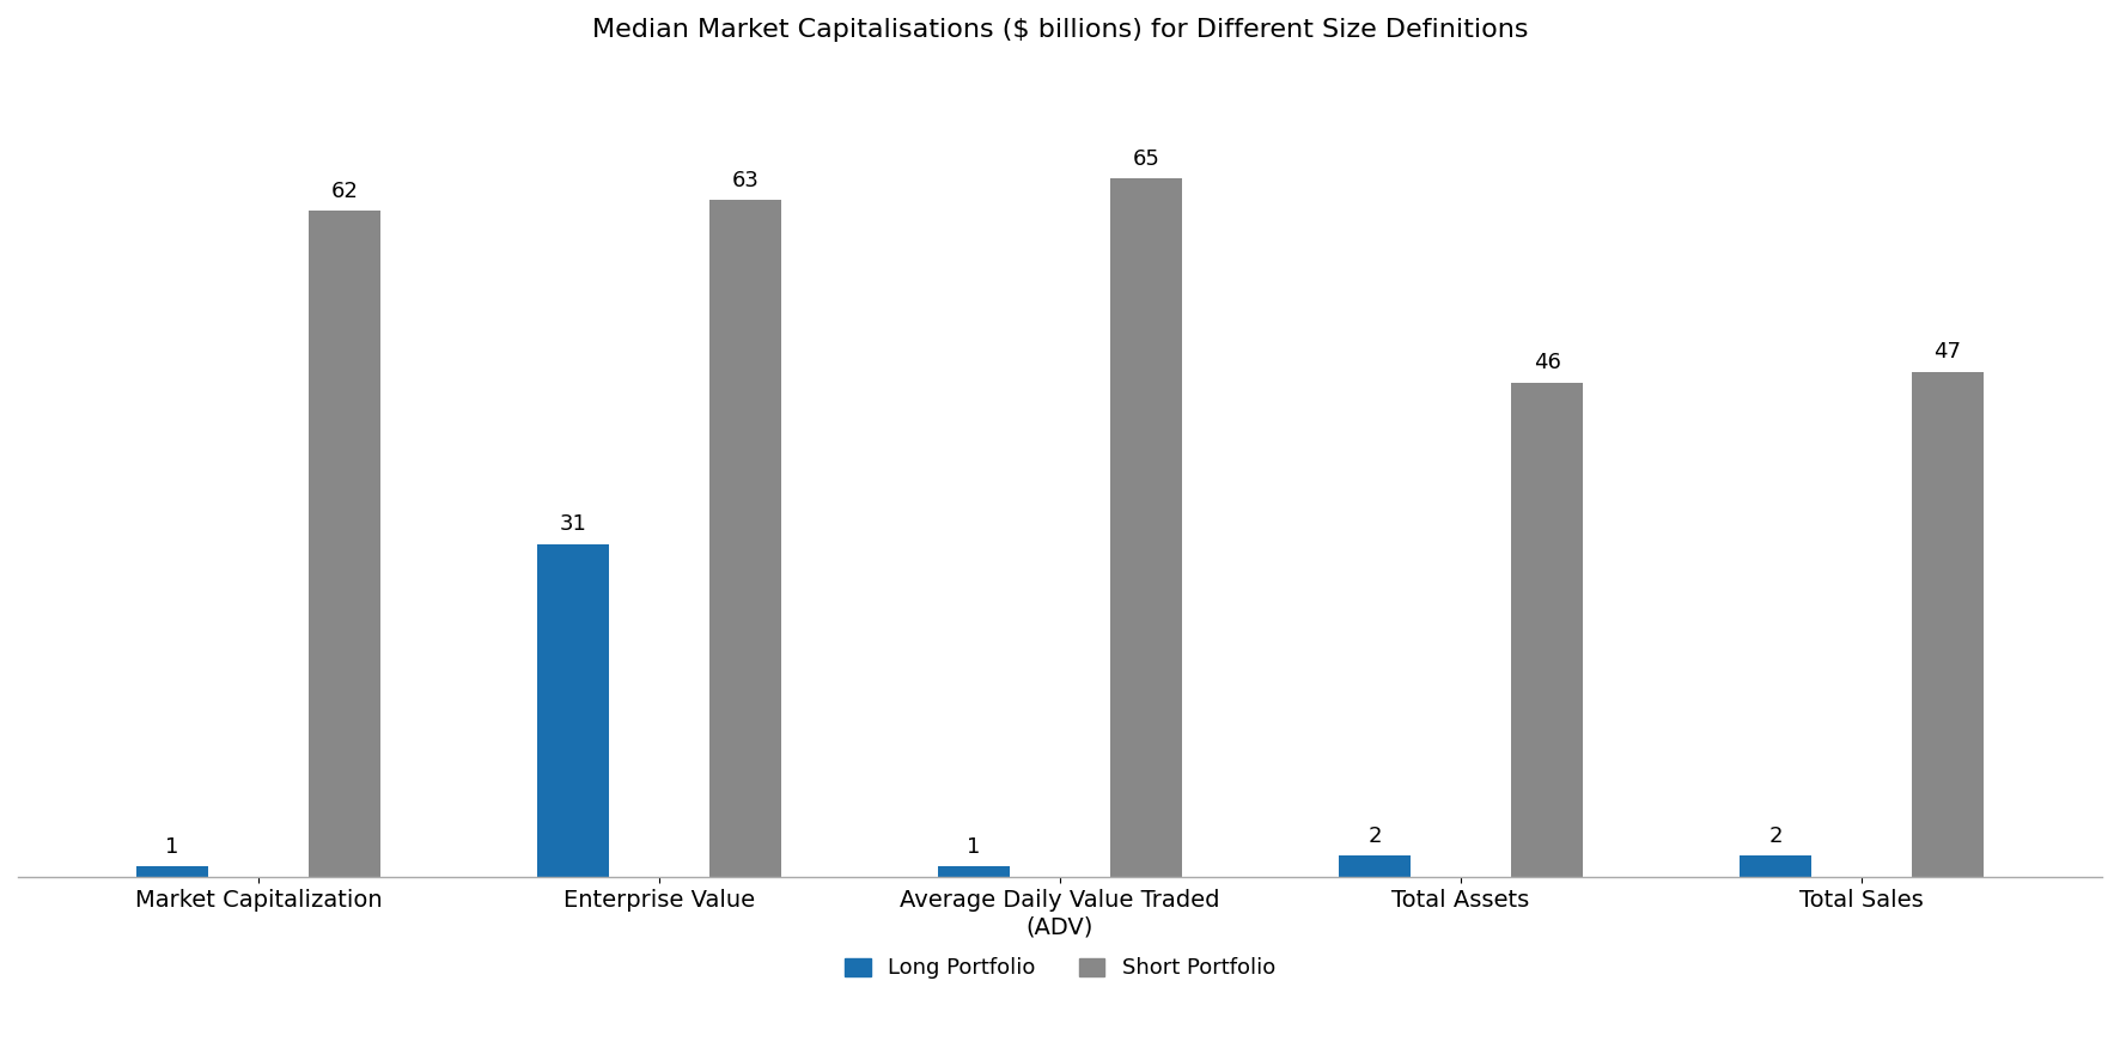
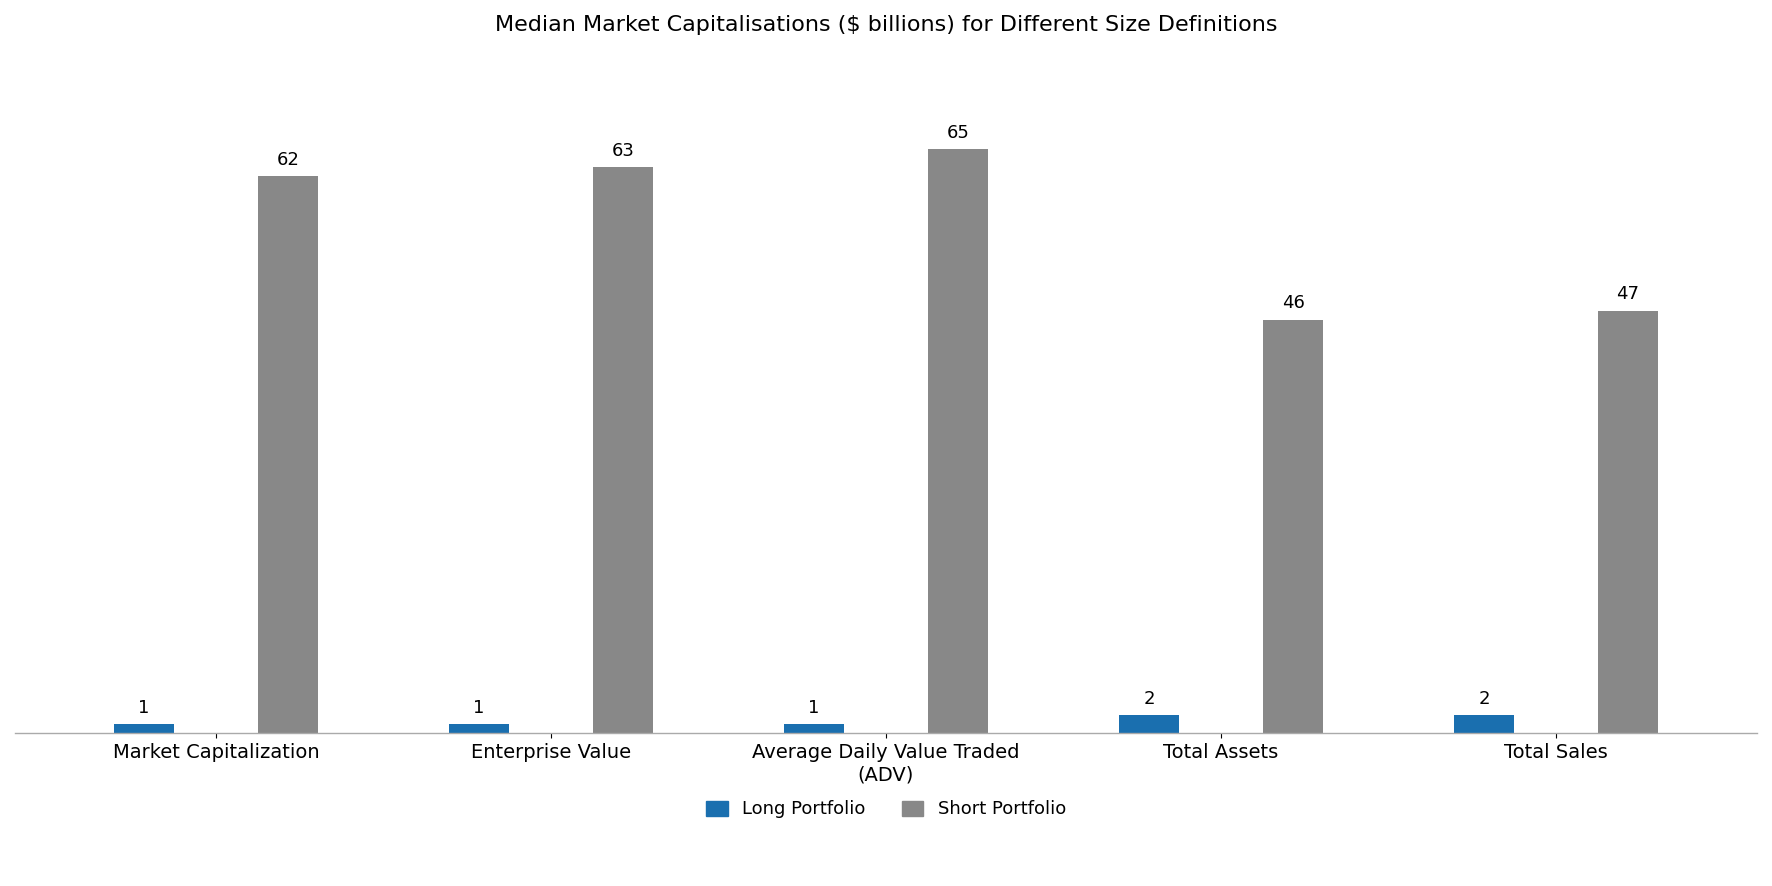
Long Portfolio/Enterprise Value: 31 -> 1
